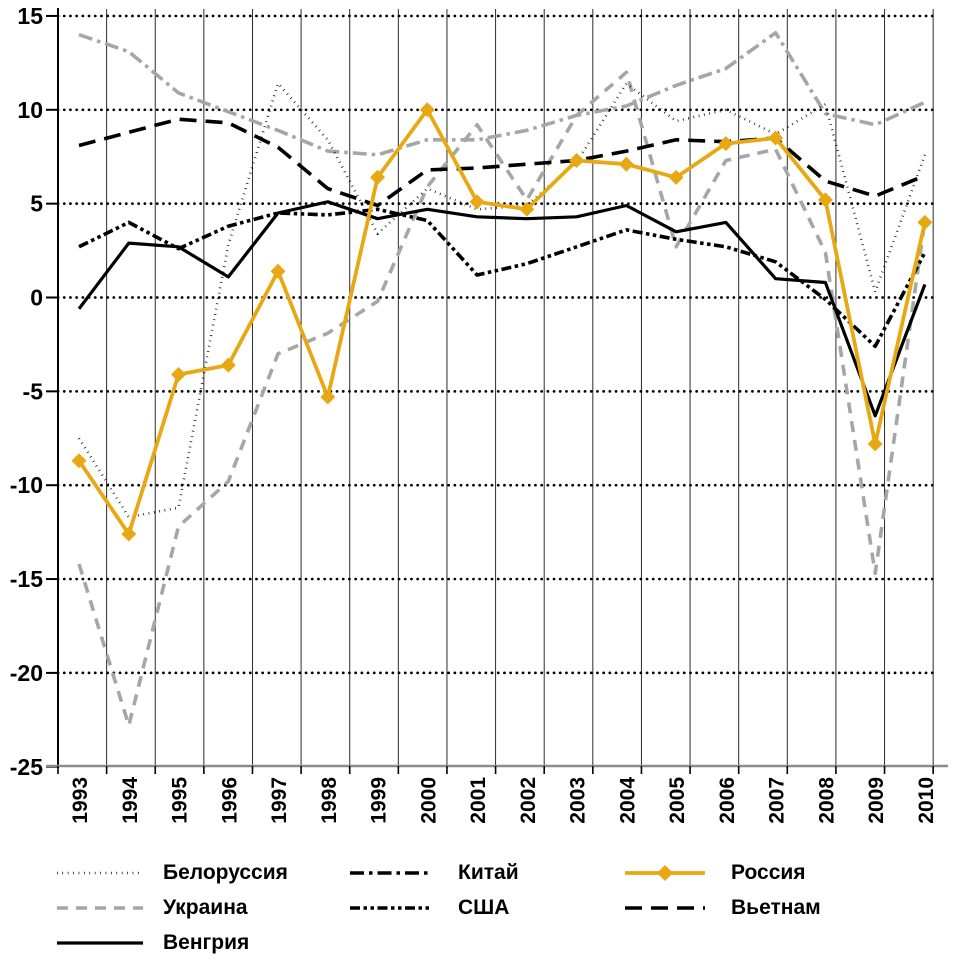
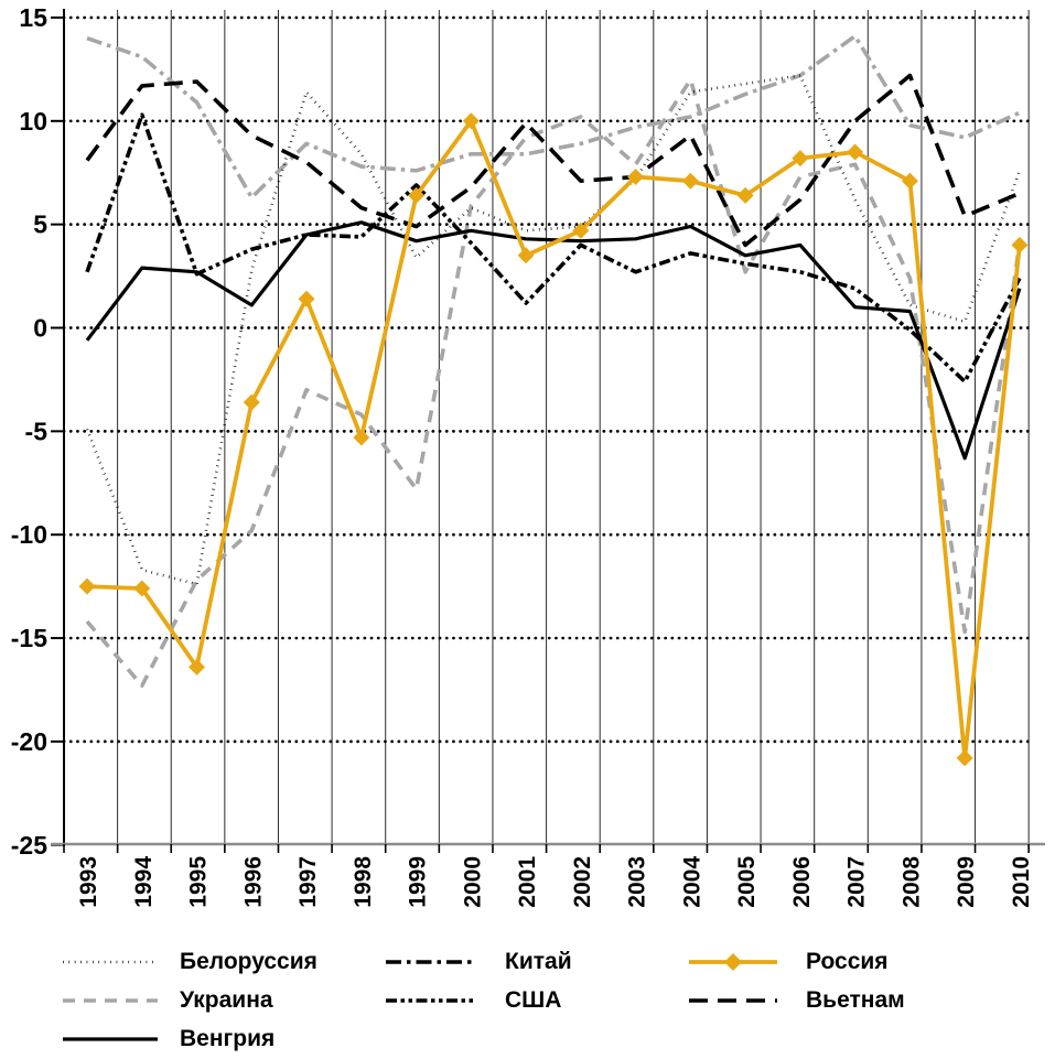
Белоруссия/1993: -7.5 -> -4.9
Россия/1993: -8.7 -> -12.5
Украина/1994: -22.8 -> -17.3
США/1994: 4.0 -> 10.3
Вьетнам/1994: 8.8 -> 11.7
Белоруссия/1995: -11.2 -> -12.4
Россия/1995: -4.1 -> -16.4
Вьетнам/1995: 9.5 -> 11.9
Китай/1996: 9.9 -> 6.3
Украина/1998: -1.9 -> -4.2
Украина/1999: -0.2 -> -7.8
США/1999: 4.7 -> 6.9
Россия/2001: 5.1 -> 3.5
Вьетнам/2001: 6.9 -> 9.9
Украина/2002: 5.2 -> 10.2
США/2002: 1.8 -> 4.0
Украина/2003: 9.7 -> 7.9
Вьетнам/2004: 7.8 -> 9.3
Белоруссия/2005: 9.4 -> 11.8
Вьетнам/2005: 8.4 -> 4.0
Белоруссия/2006: 10.0 -> 12.2
Вьетнам/2006: 8.3 -> 6.2
Белоруссия/2007: 8.7 -> 6.2
Вьетнам/2007: 8.5 -> 10.0
Белоруссия/2008: 10.3 -> 1.1
Россия/2008: 5.2 -> 7.1
Вьетнам/2008: 6.2 -> 12.2
Россия/2009: -7.8 -> -20.8
Венгрия/2010: 0.7 -> 1.9
